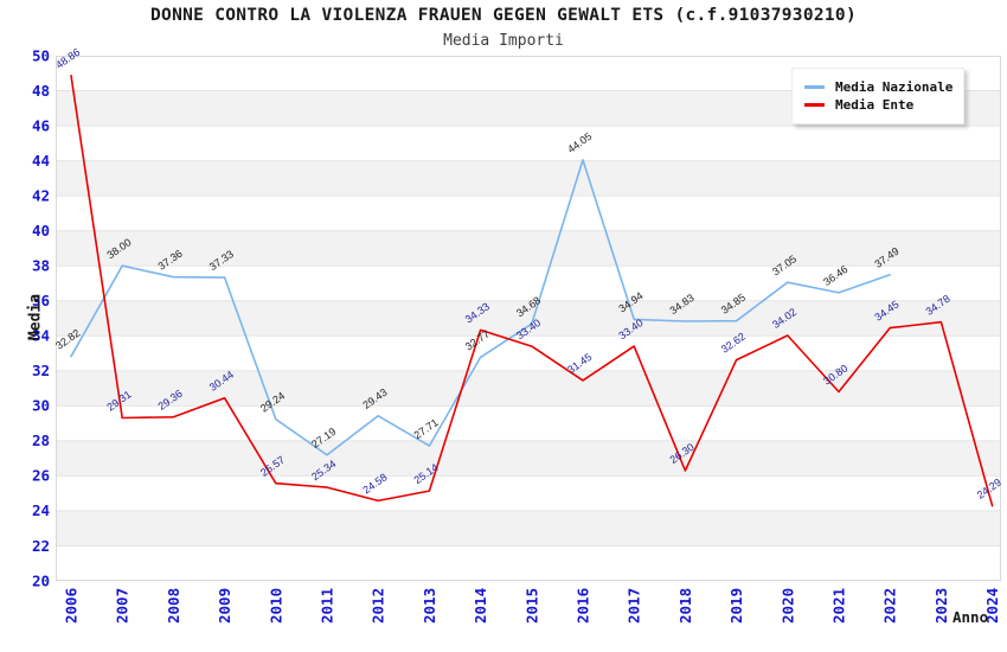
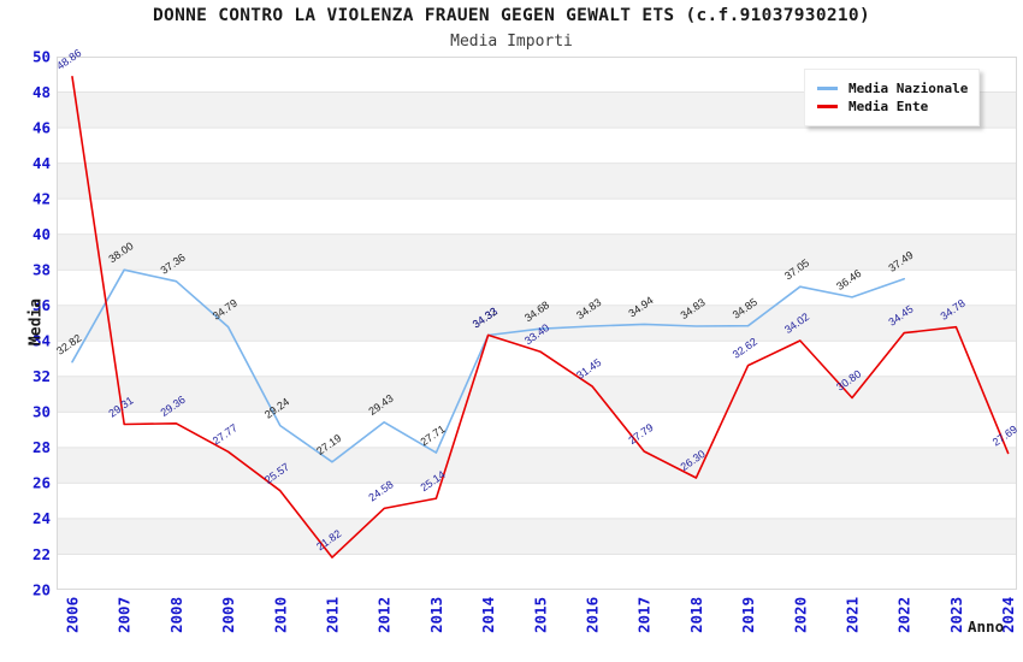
Media Nazionale/2009: 37.33 -> 34.79
Media Ente/2009: 30.44 -> 27.77
Media Ente/2011: 25.34 -> 21.82
Media Nazionale/2014: 32.77 -> 34.32
Media Nazionale/2016: 44.05 -> 34.83
Media Ente/2017: 33.40 -> 27.79
Media Ente/2024: 24.29 -> 27.69
